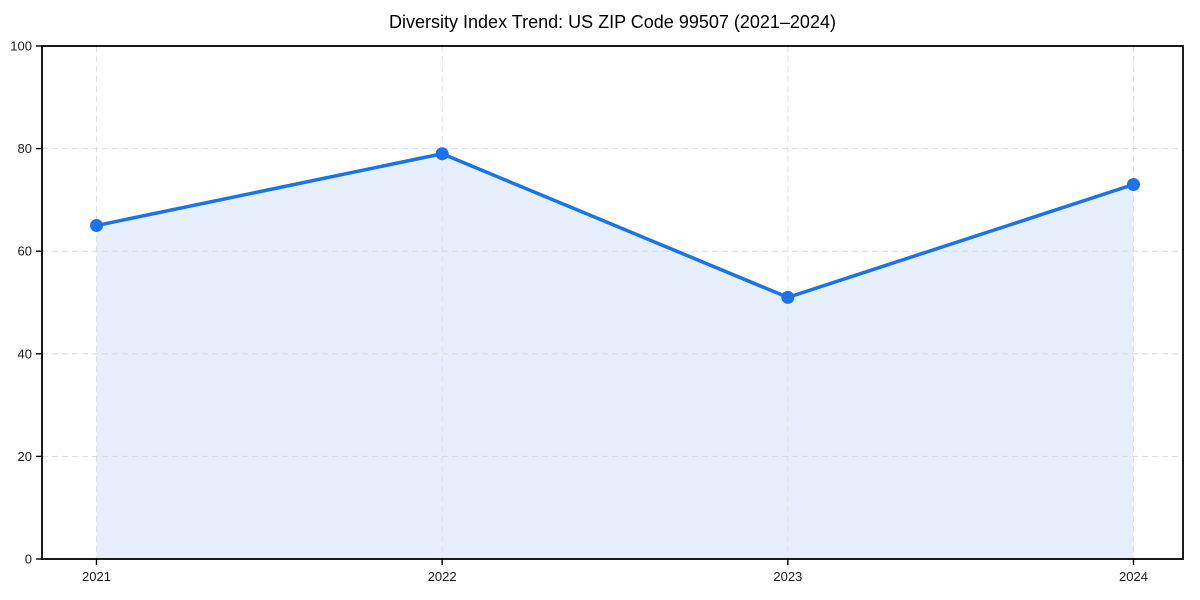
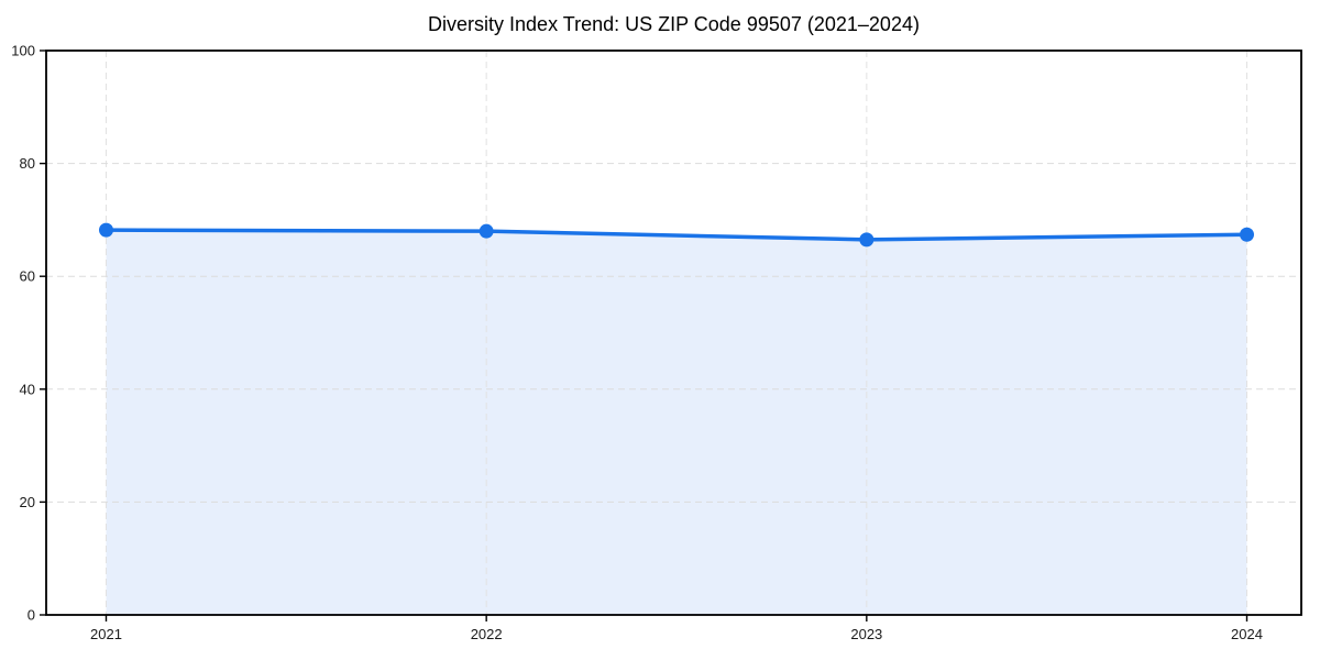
2021: 65 -> 68
2022: 79 -> 68
2023: 51 -> 66
2024: 73 -> 67
